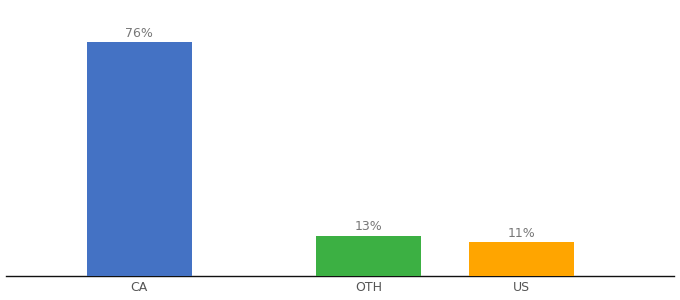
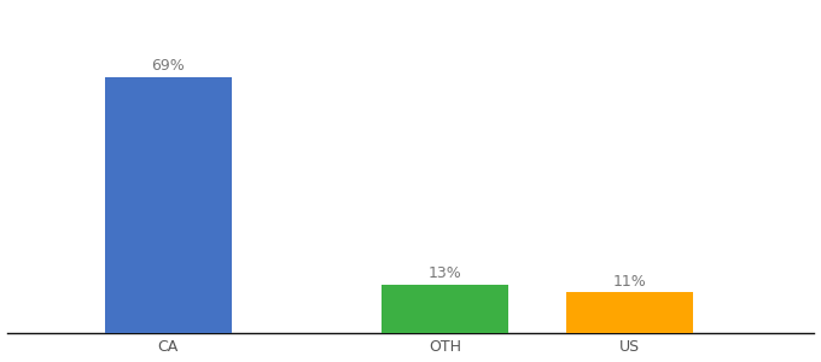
CA: 76% -> 69%
